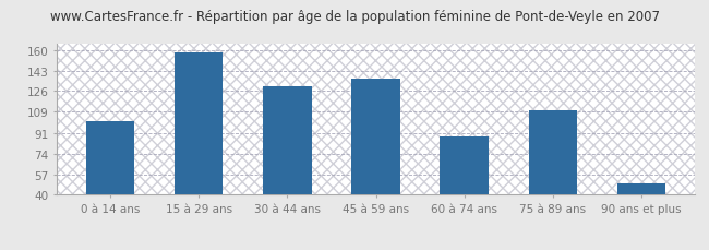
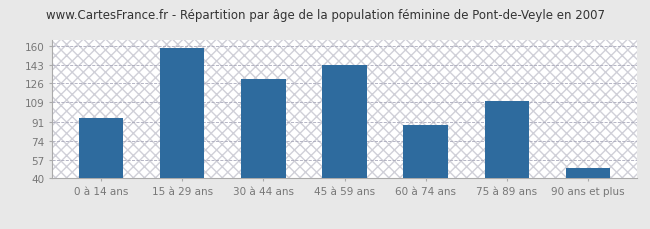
0 à 14 ans: 101 -> 95
45 à 59 ans: 136 -> 143
